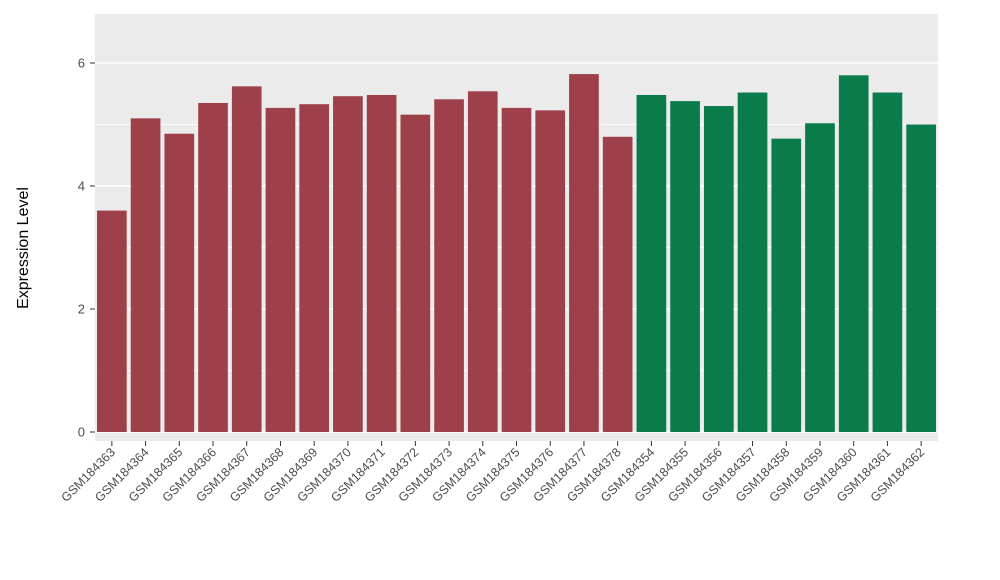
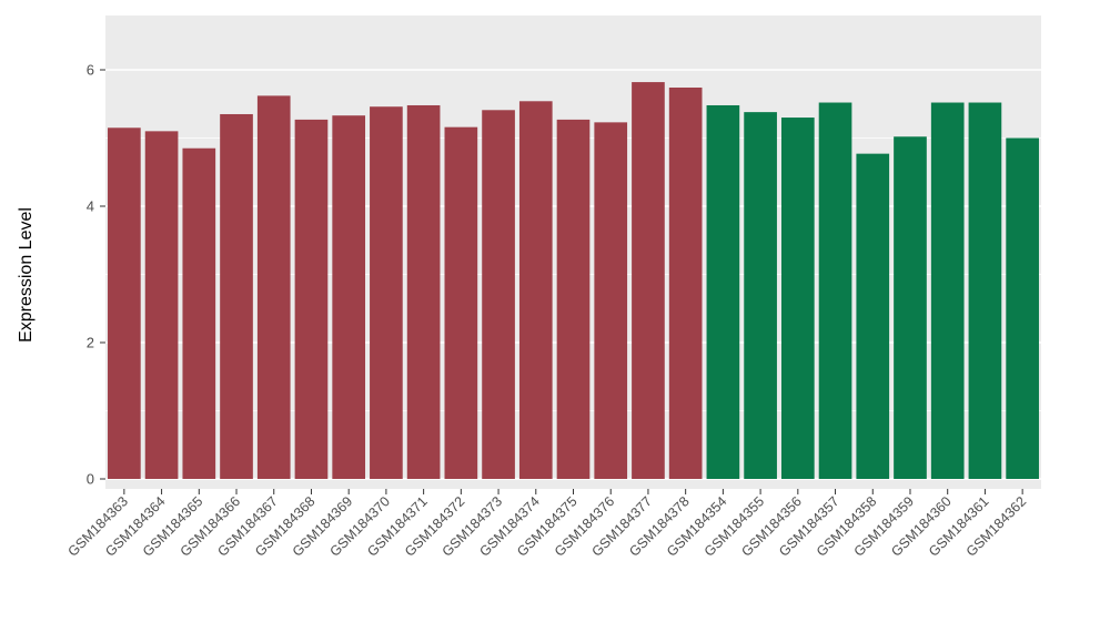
GSM184363: 3.6 -> 5.2
GSM184378: 4.8 -> 5.7
GSM184360: 5.8 -> 5.5
